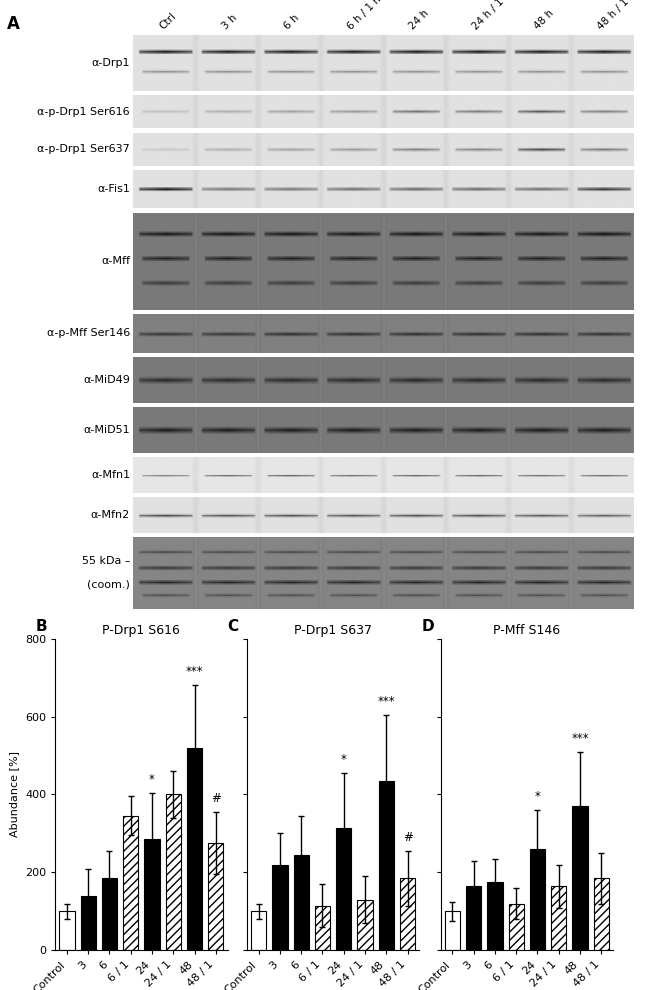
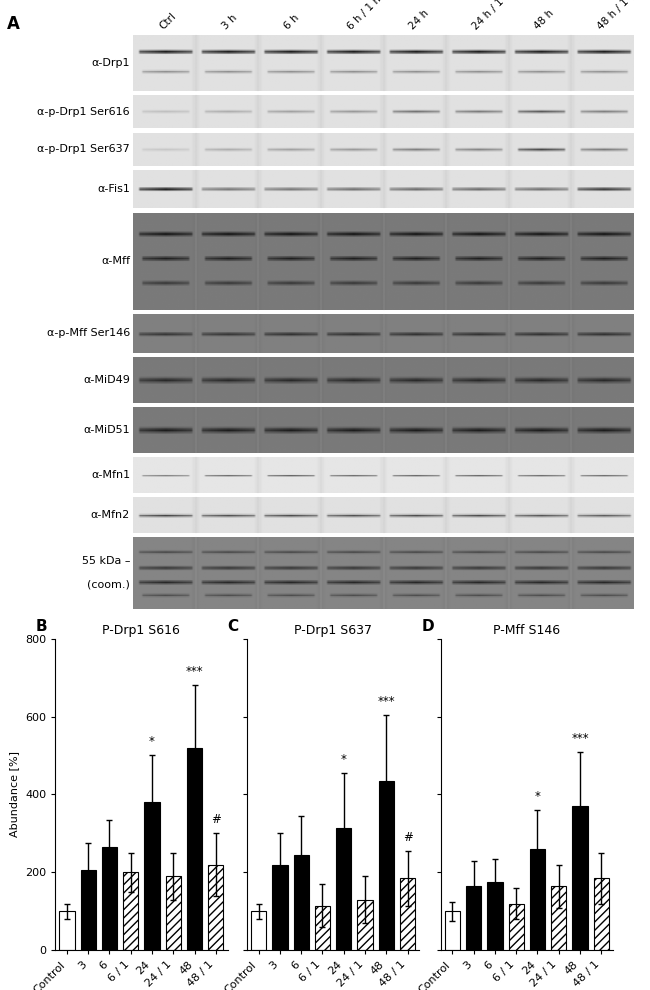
P-Drp1 S616/3: 140 -> 205
P-Drp1 S616/6: 185 -> 265
P-Drp1 S616/6 / 1: 345 -> 200
P-Drp1 S616/24: 285 -> 380
P-Drp1 S616/24 / 1: 400 -> 190
P-Drp1 S616/48 / 1: 275 -> 220
